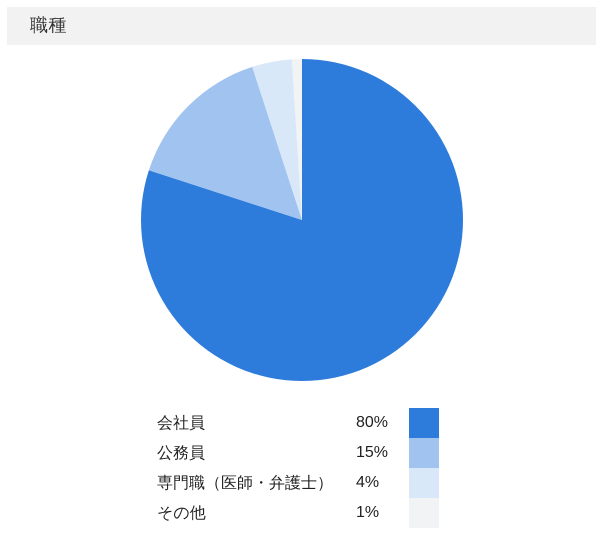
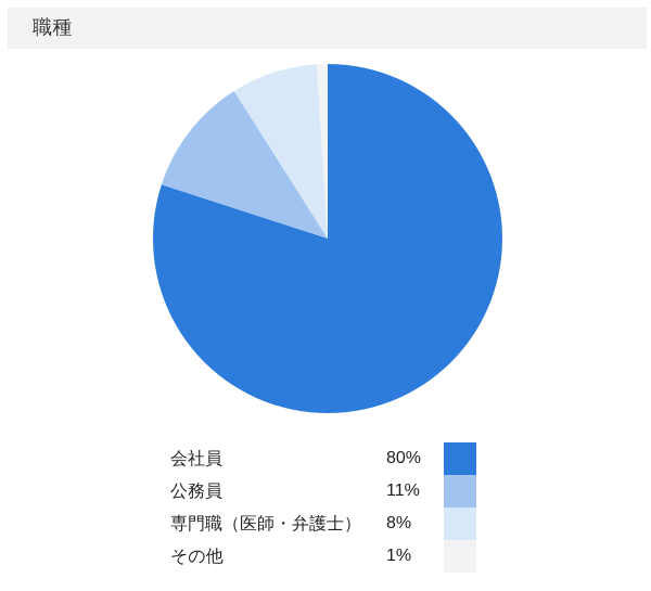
公務員: 15% -> 11%
専門職（医師・弁護士）: 4% -> 8%
